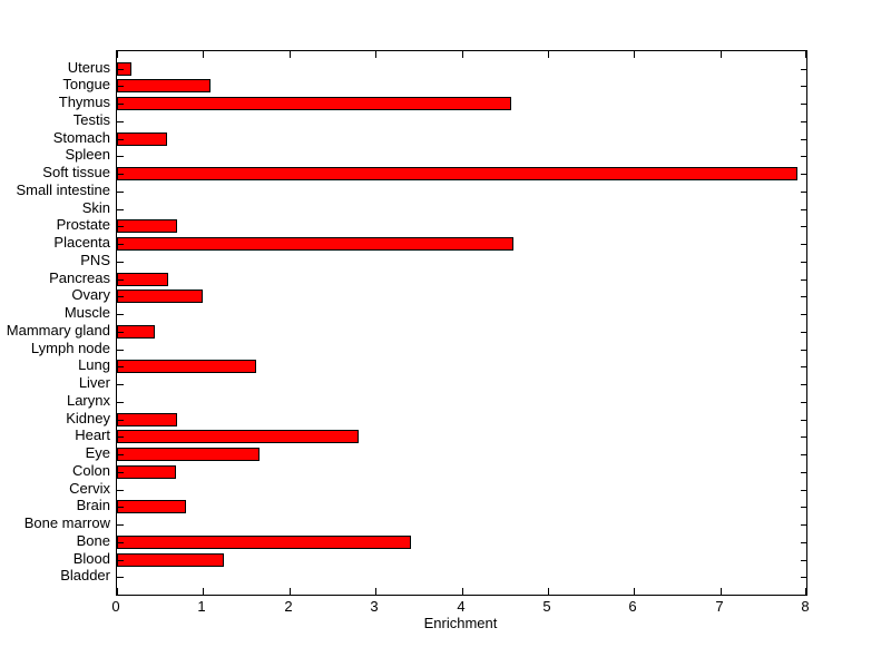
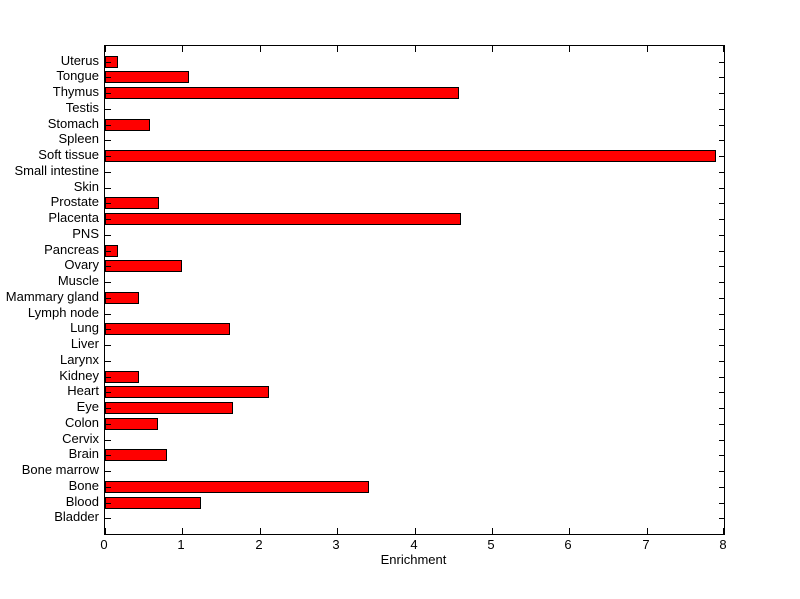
Pancreas: 0.6 -> 0.2
Kidney: 0.7 -> 0.4
Heart: 2.8 -> 2.1
